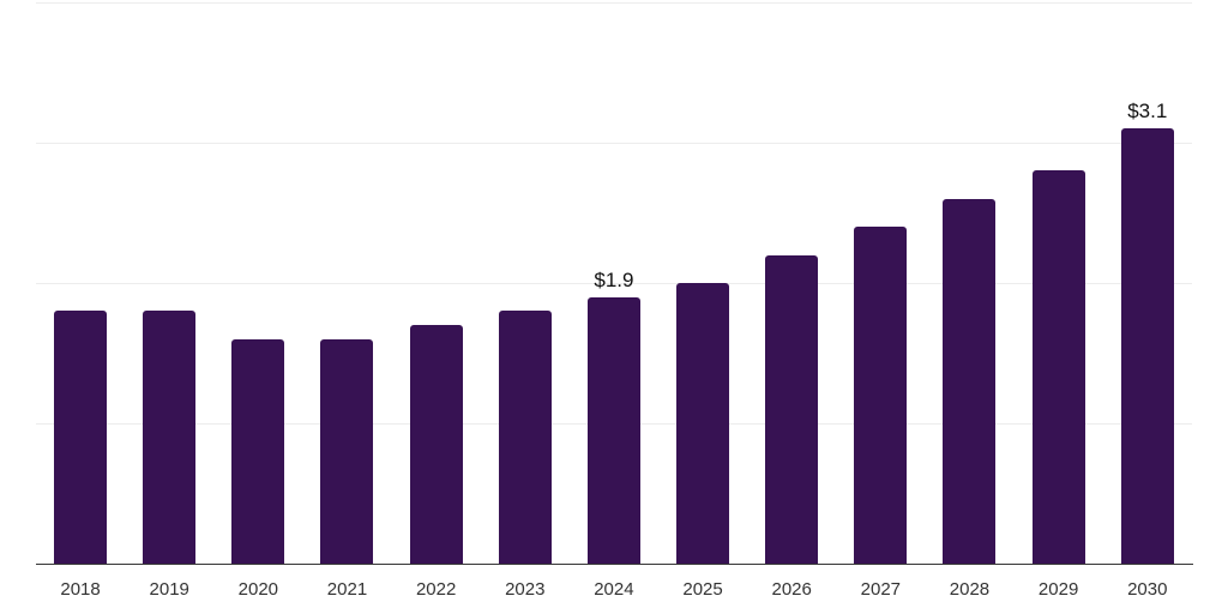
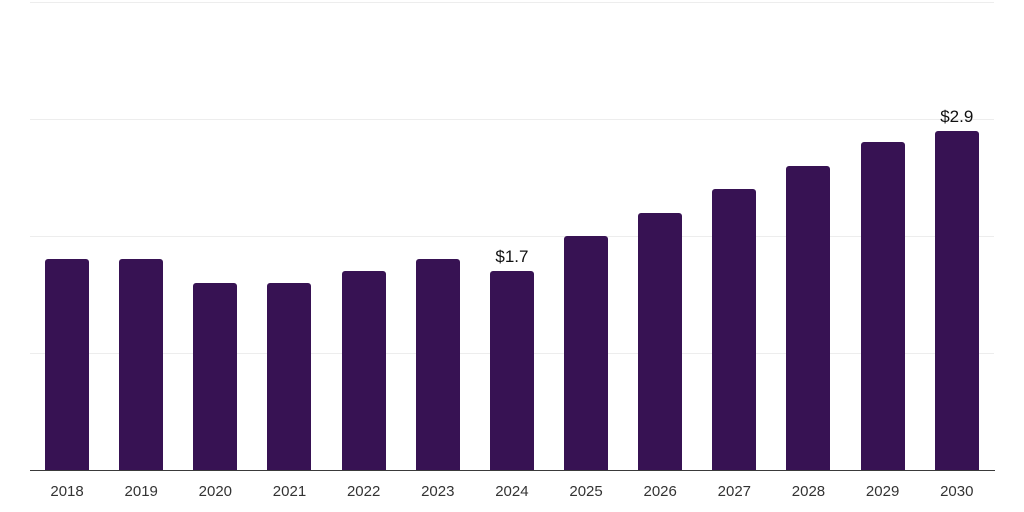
2024: $1.9 -> $1.7
2030: $3.1 -> $2.9
